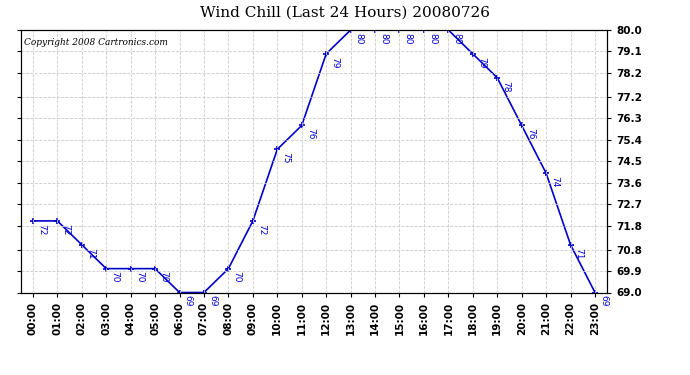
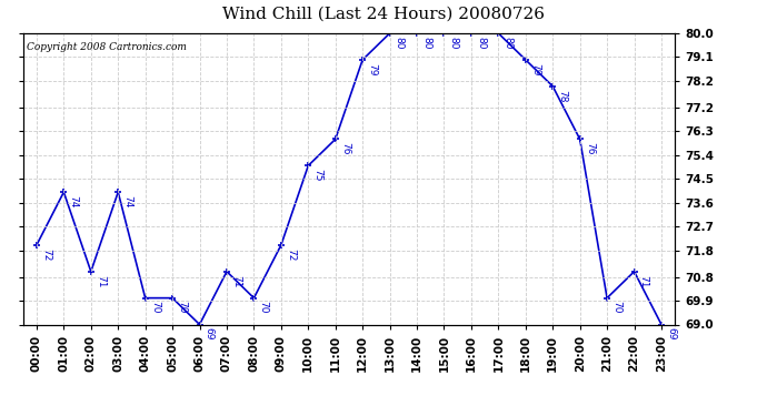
01:00: 72 -> 74
03:00: 70 -> 74
07:00: 69 -> 71
21:00: 74 -> 70
